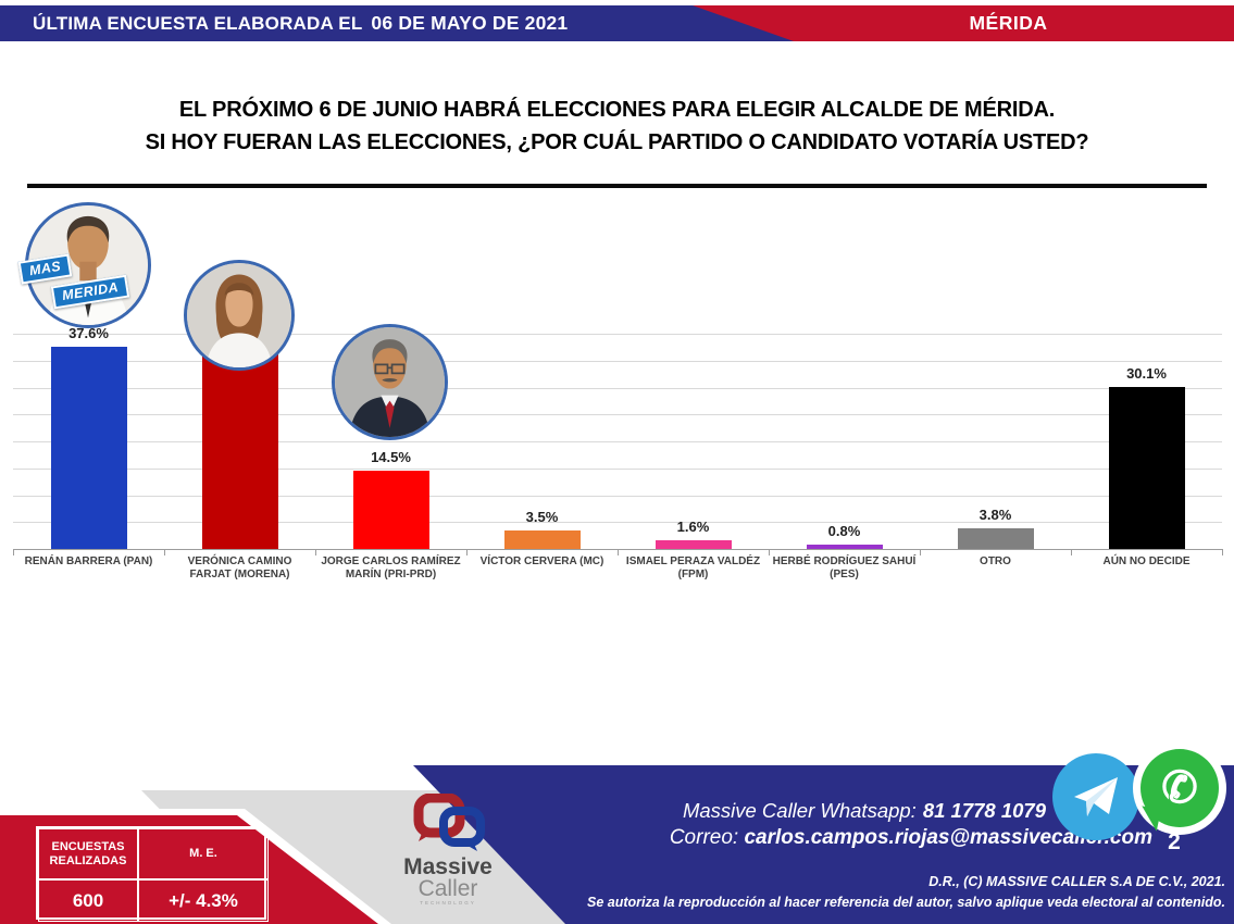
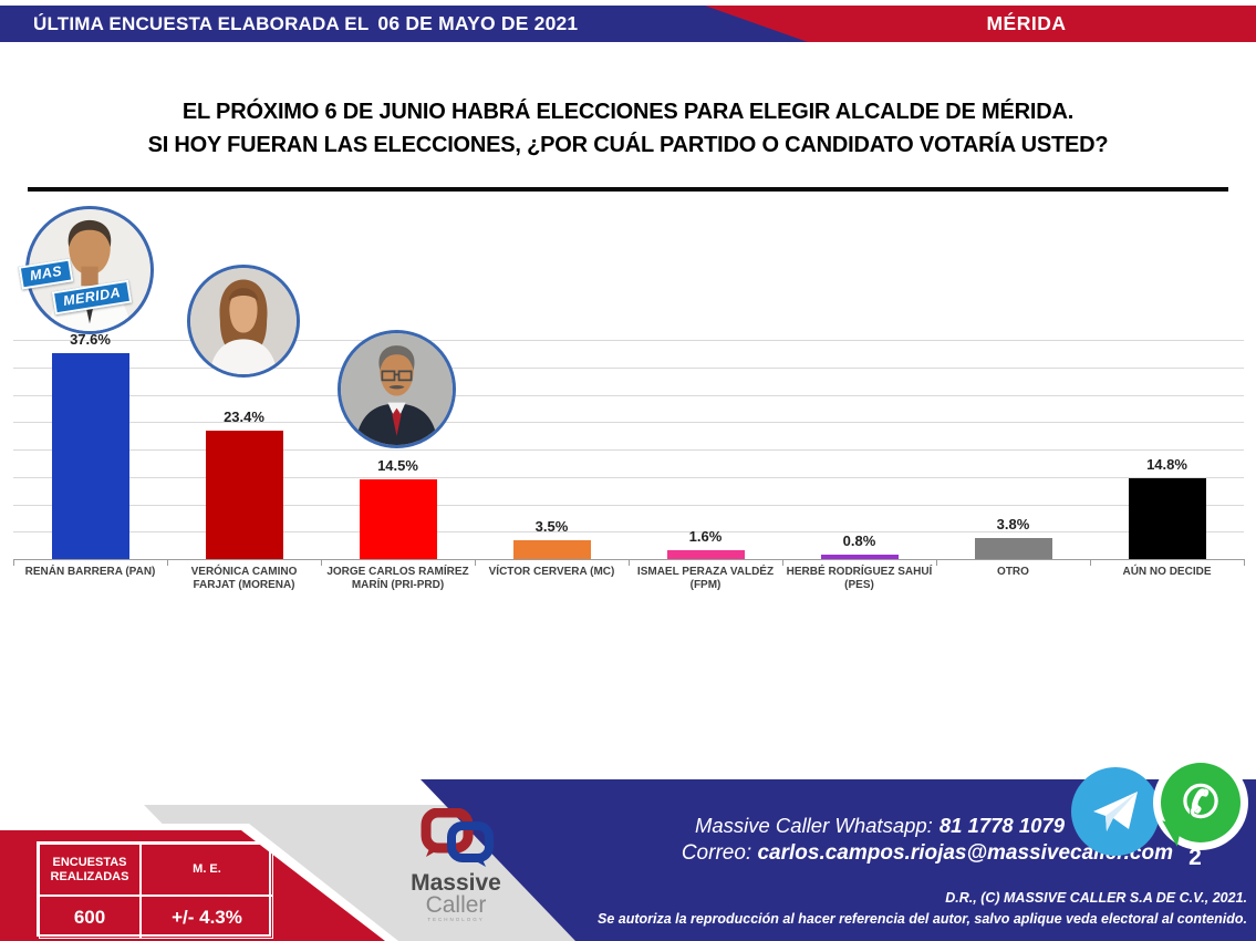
VERÓNICA CAMINO FARJAT (MORENA): 37.7% -> 23.4%
AÚN NO DECIDE: 30.1% -> 14.8%
